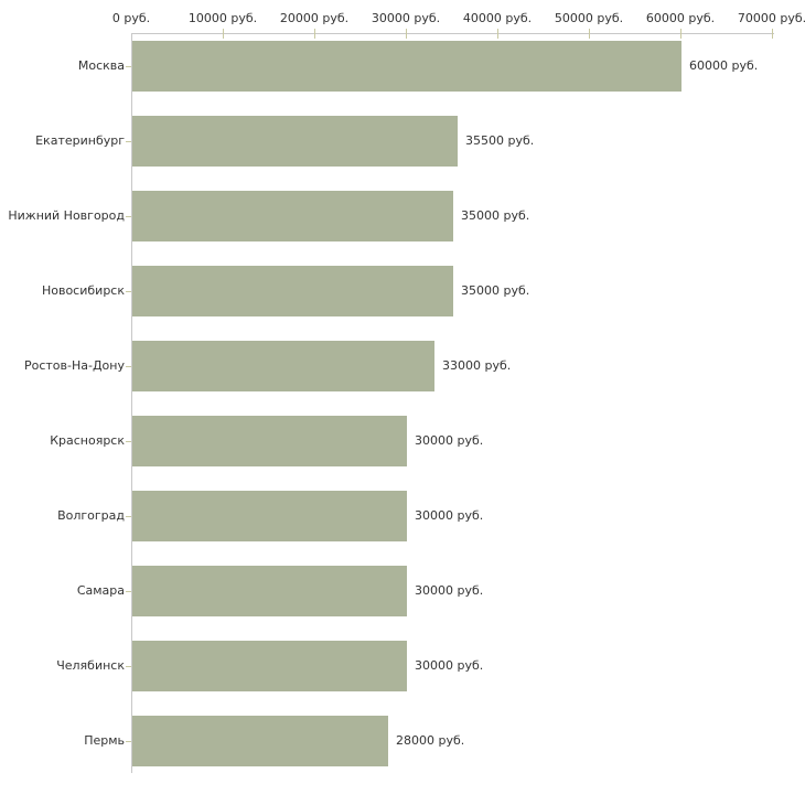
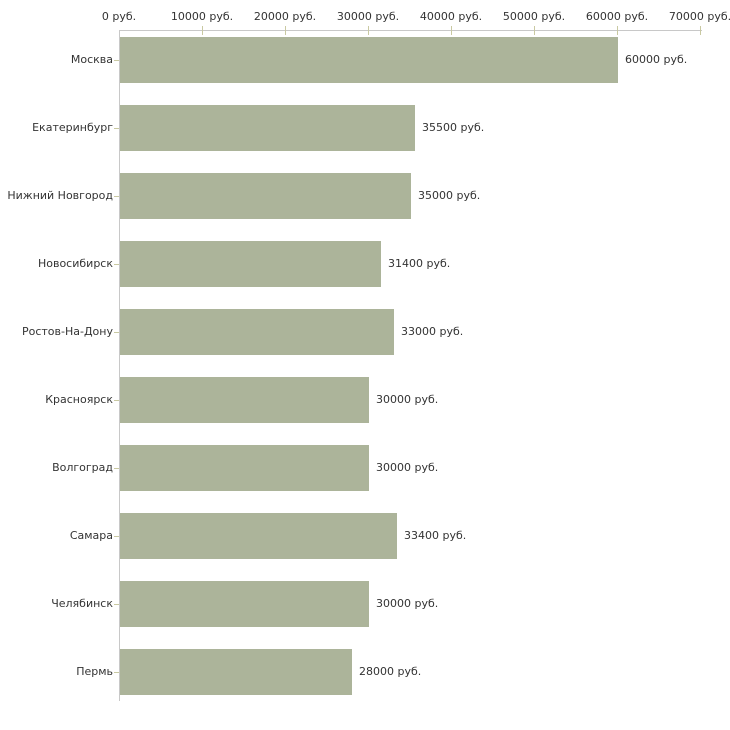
Новосибирск: 35000 -> 31400
Самара: 30000 -> 33400
